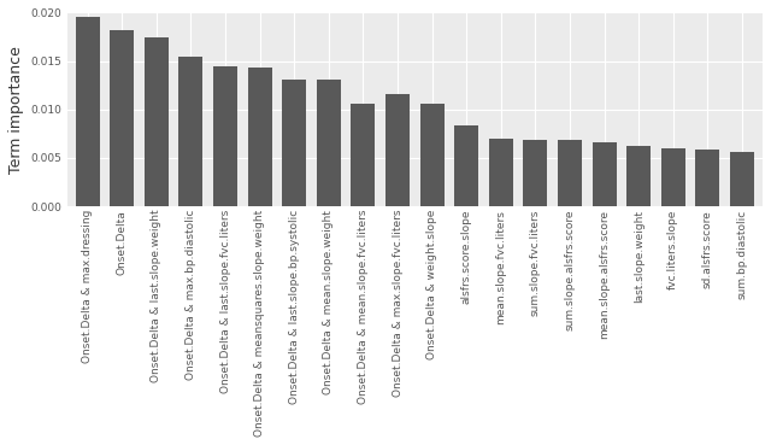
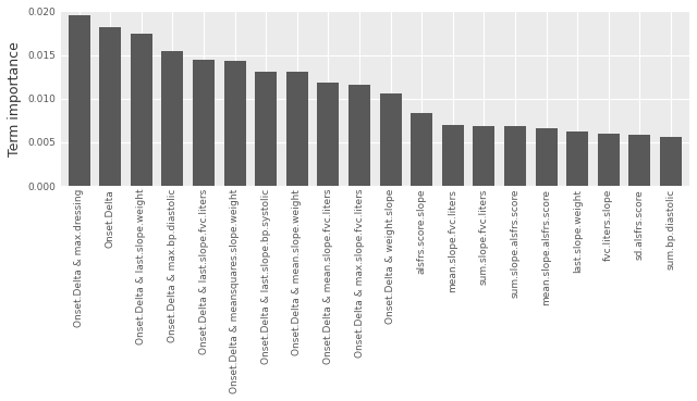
Onset.Delta & mean.slope.fvc.liters: 0.0106 -> 0.0118
